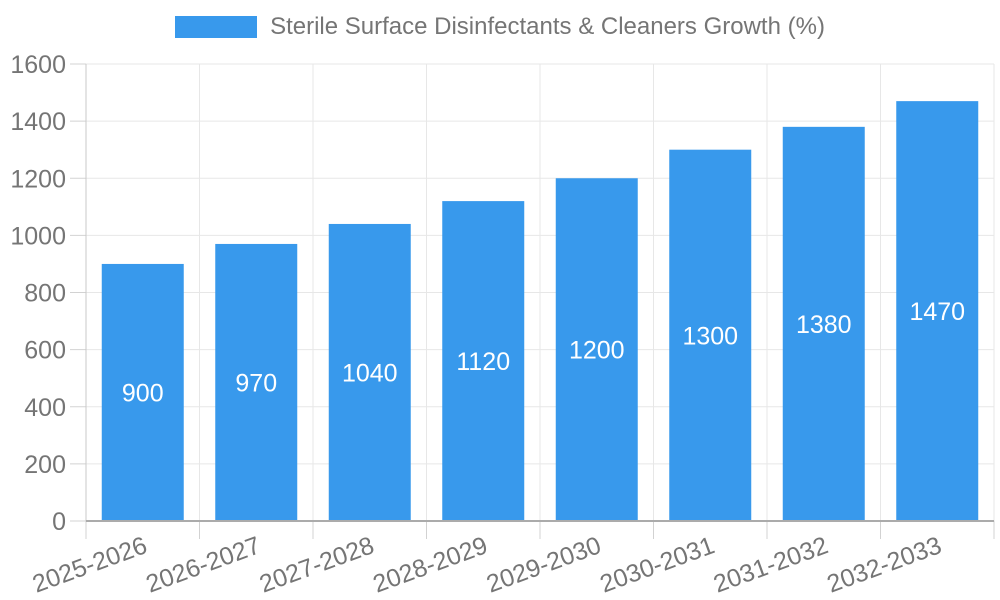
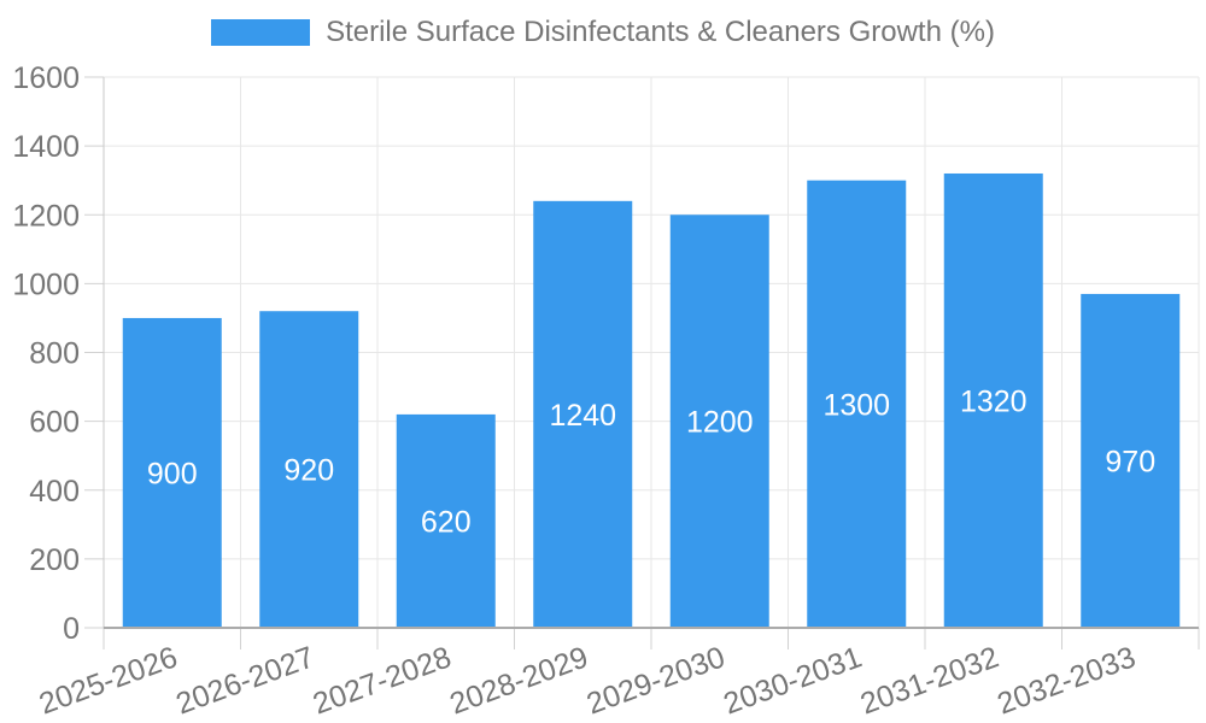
2026-2027: 970 -> 920
2027-2028: 1040 -> 620
2028-2029: 1120 -> 1240
2031-2032: 1380 -> 1320
2032-2033: 1470 -> 970
